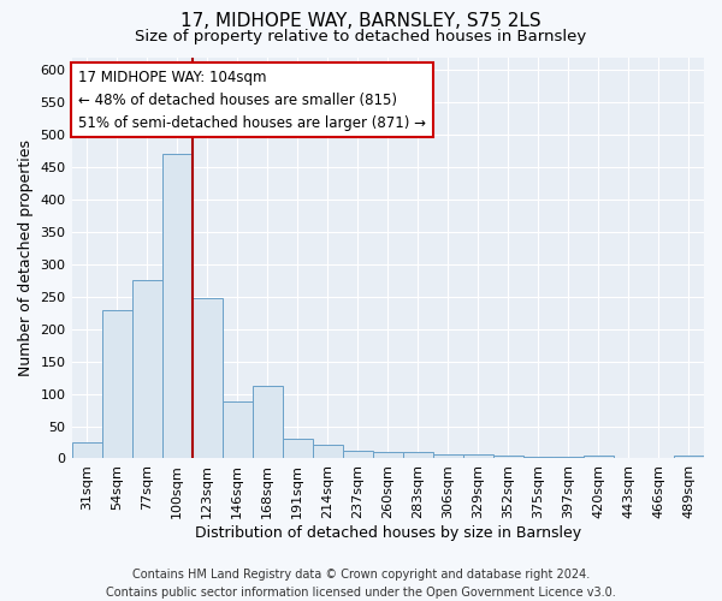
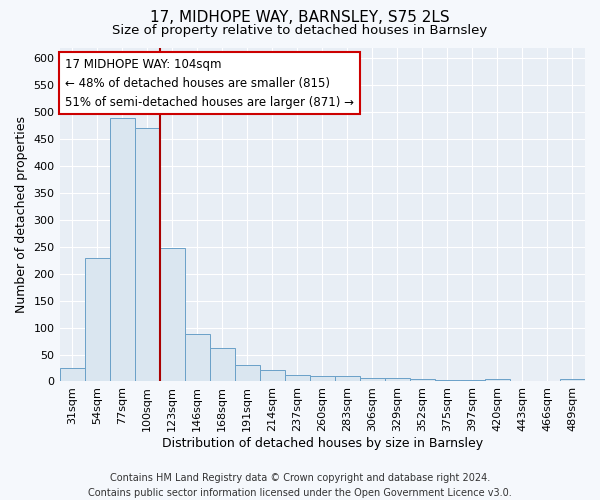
77sqm: 276 -> 490
168sqm: 112 -> 63
